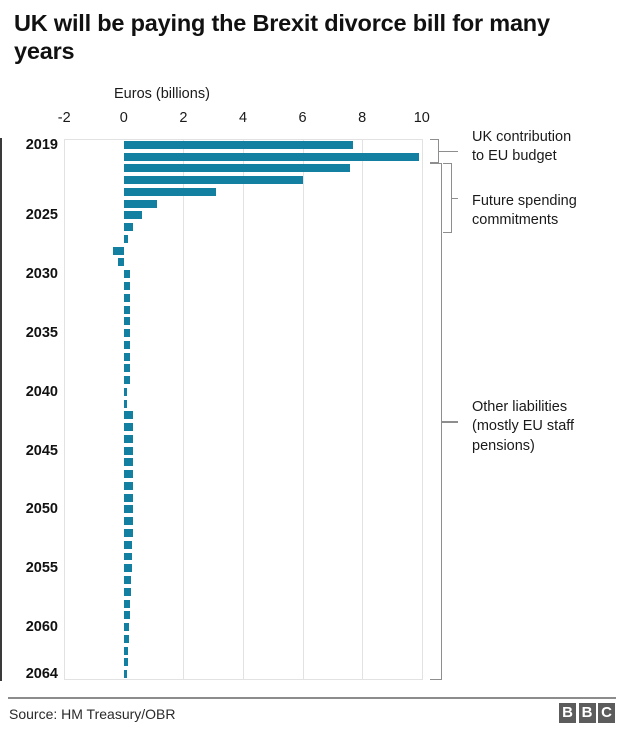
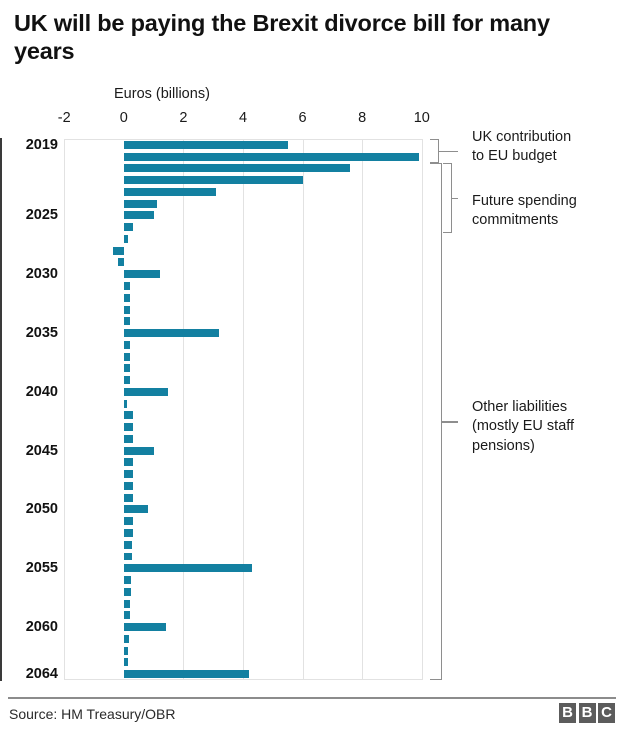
2019: 7.7 -> 5.5
2025: 0.6 -> 1.0
2030: 0.2 -> 1.2
2035: 0.2 -> 3.2
2040: 0.1 -> 1.5
2045: 0.3 -> 1.0
2050: 0.3 -> 0.8
2055: 0.3 -> 4.3
2060: 0.2 -> 1.4
2064: 0.1 -> 4.2
